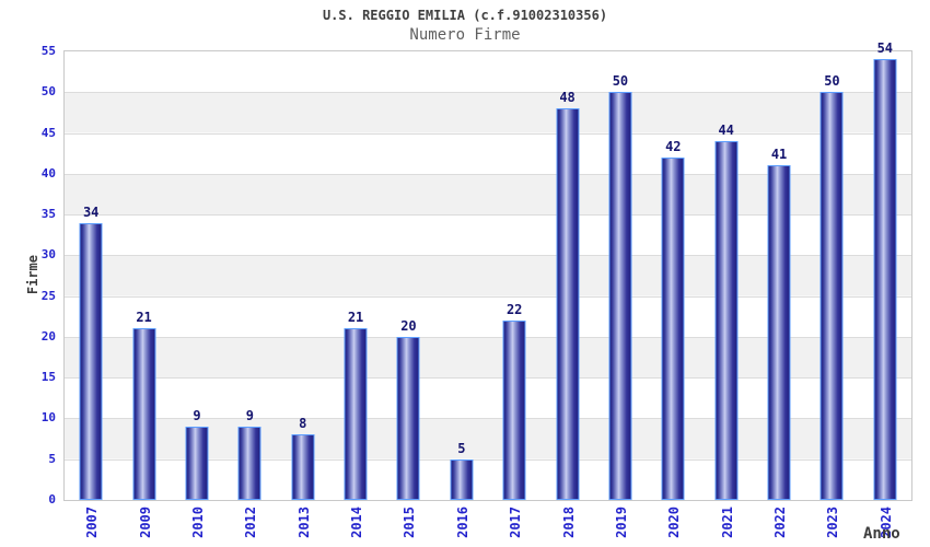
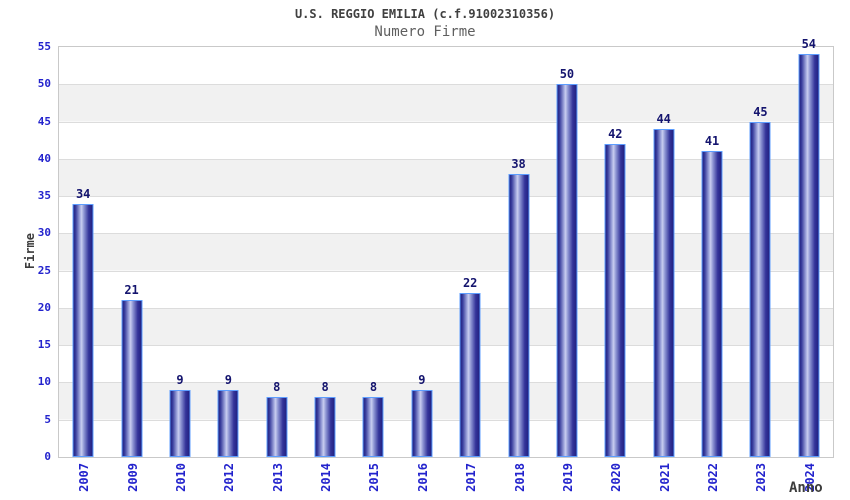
2014: 21 -> 8
2015: 20 -> 8
2016: 5 -> 9
2018: 48 -> 38
2023: 50 -> 45
